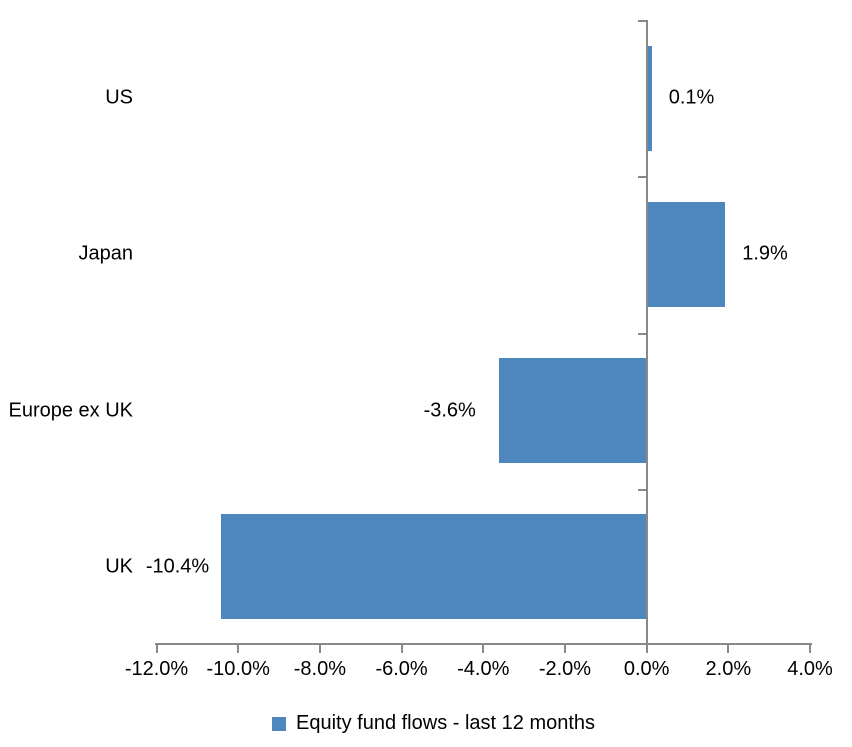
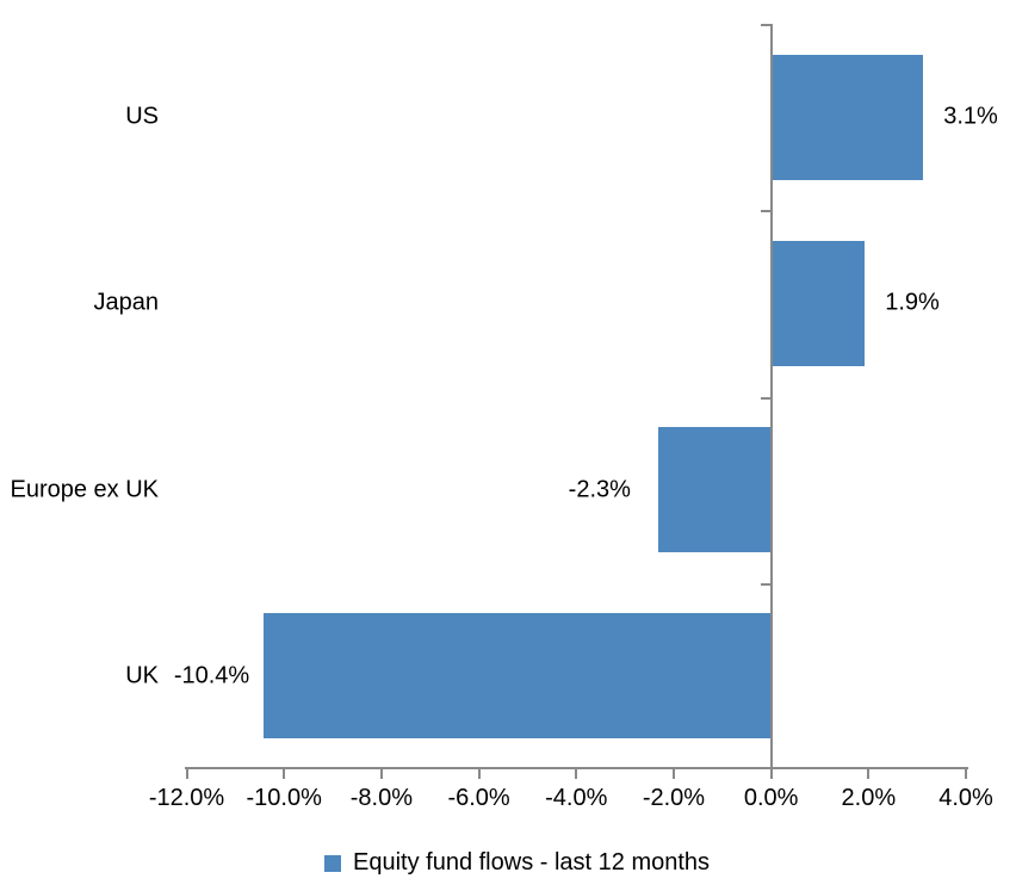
US: 0.1% -> 3.1%
Europe ex UK: -3.6% -> -2.3%
